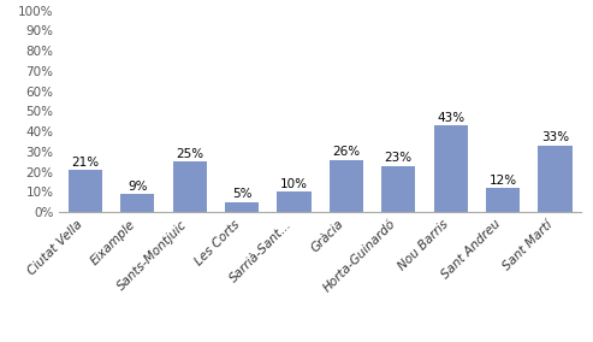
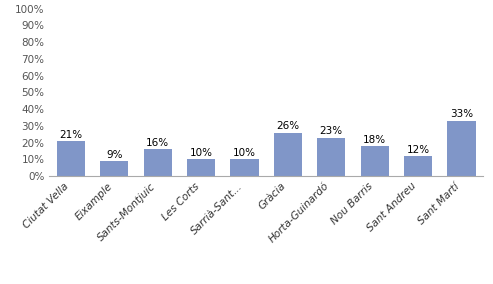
Sants-Montjuic: 25% -> 16%
Les Corts: 5% -> 10%
Nou Barris: 43% -> 18%
